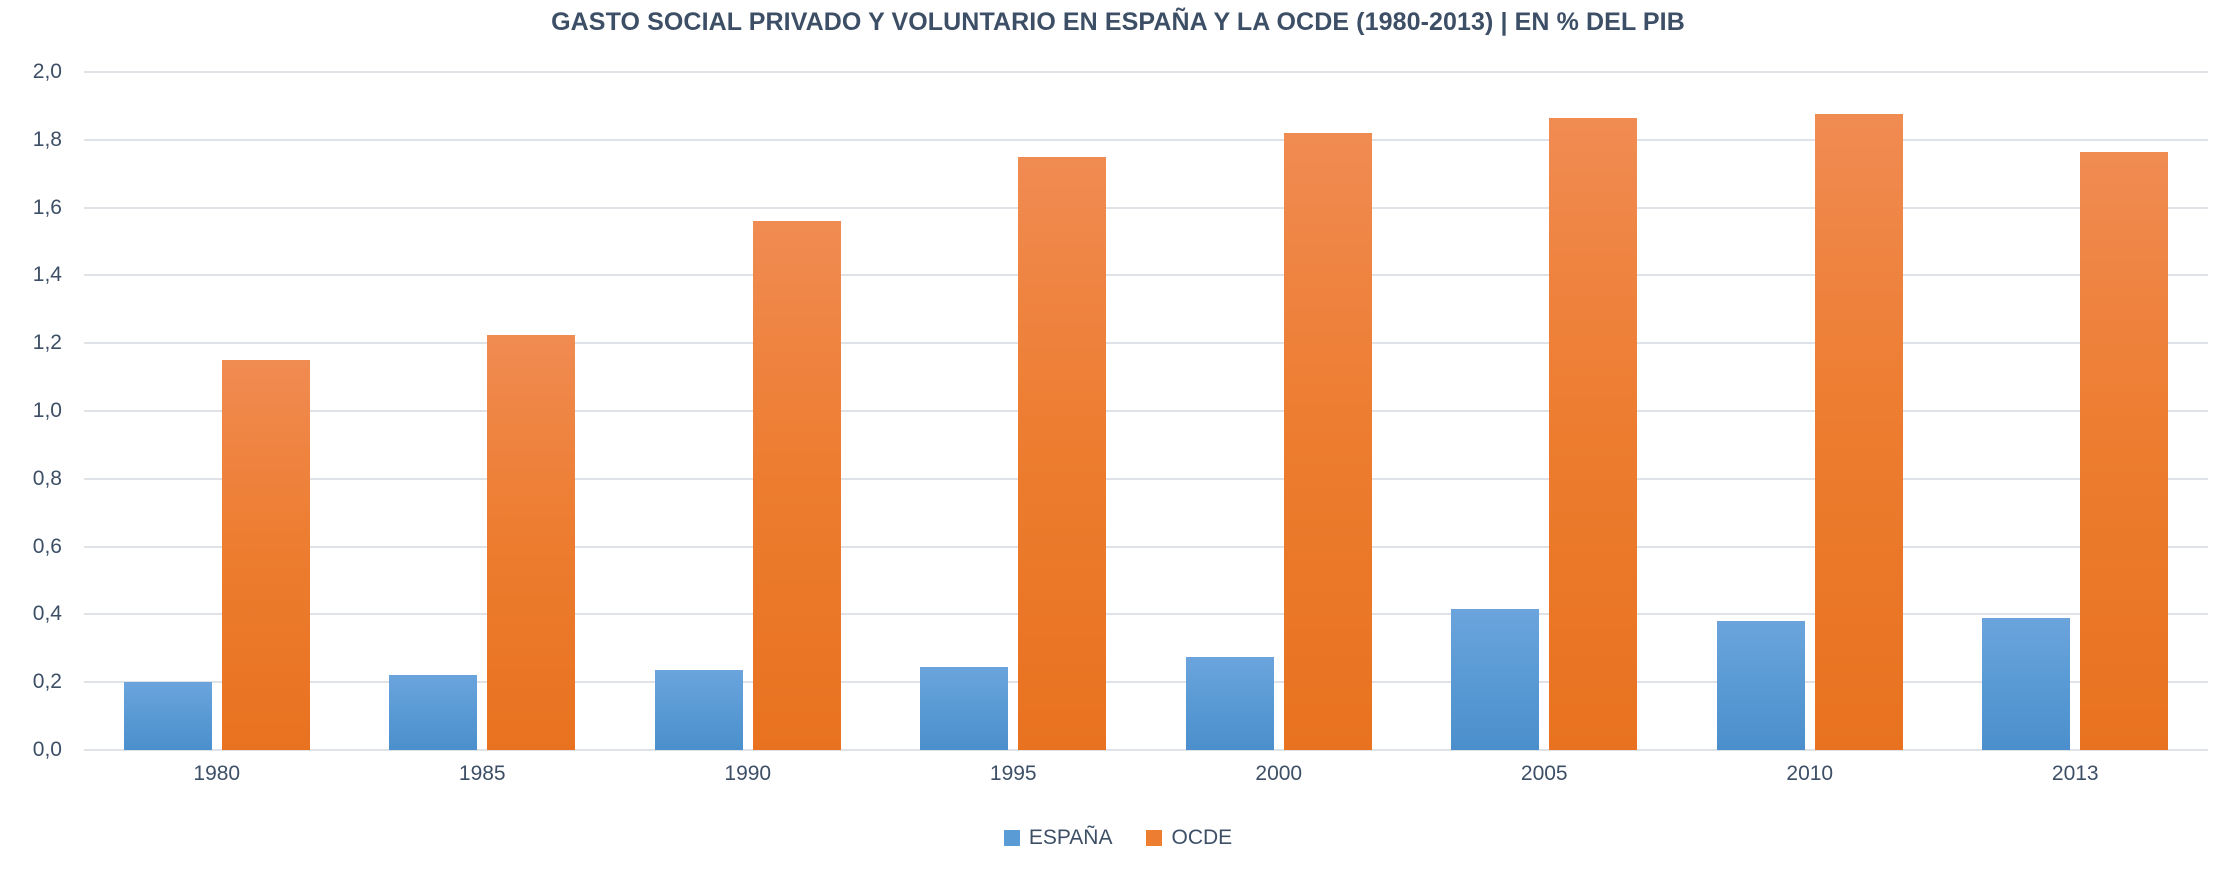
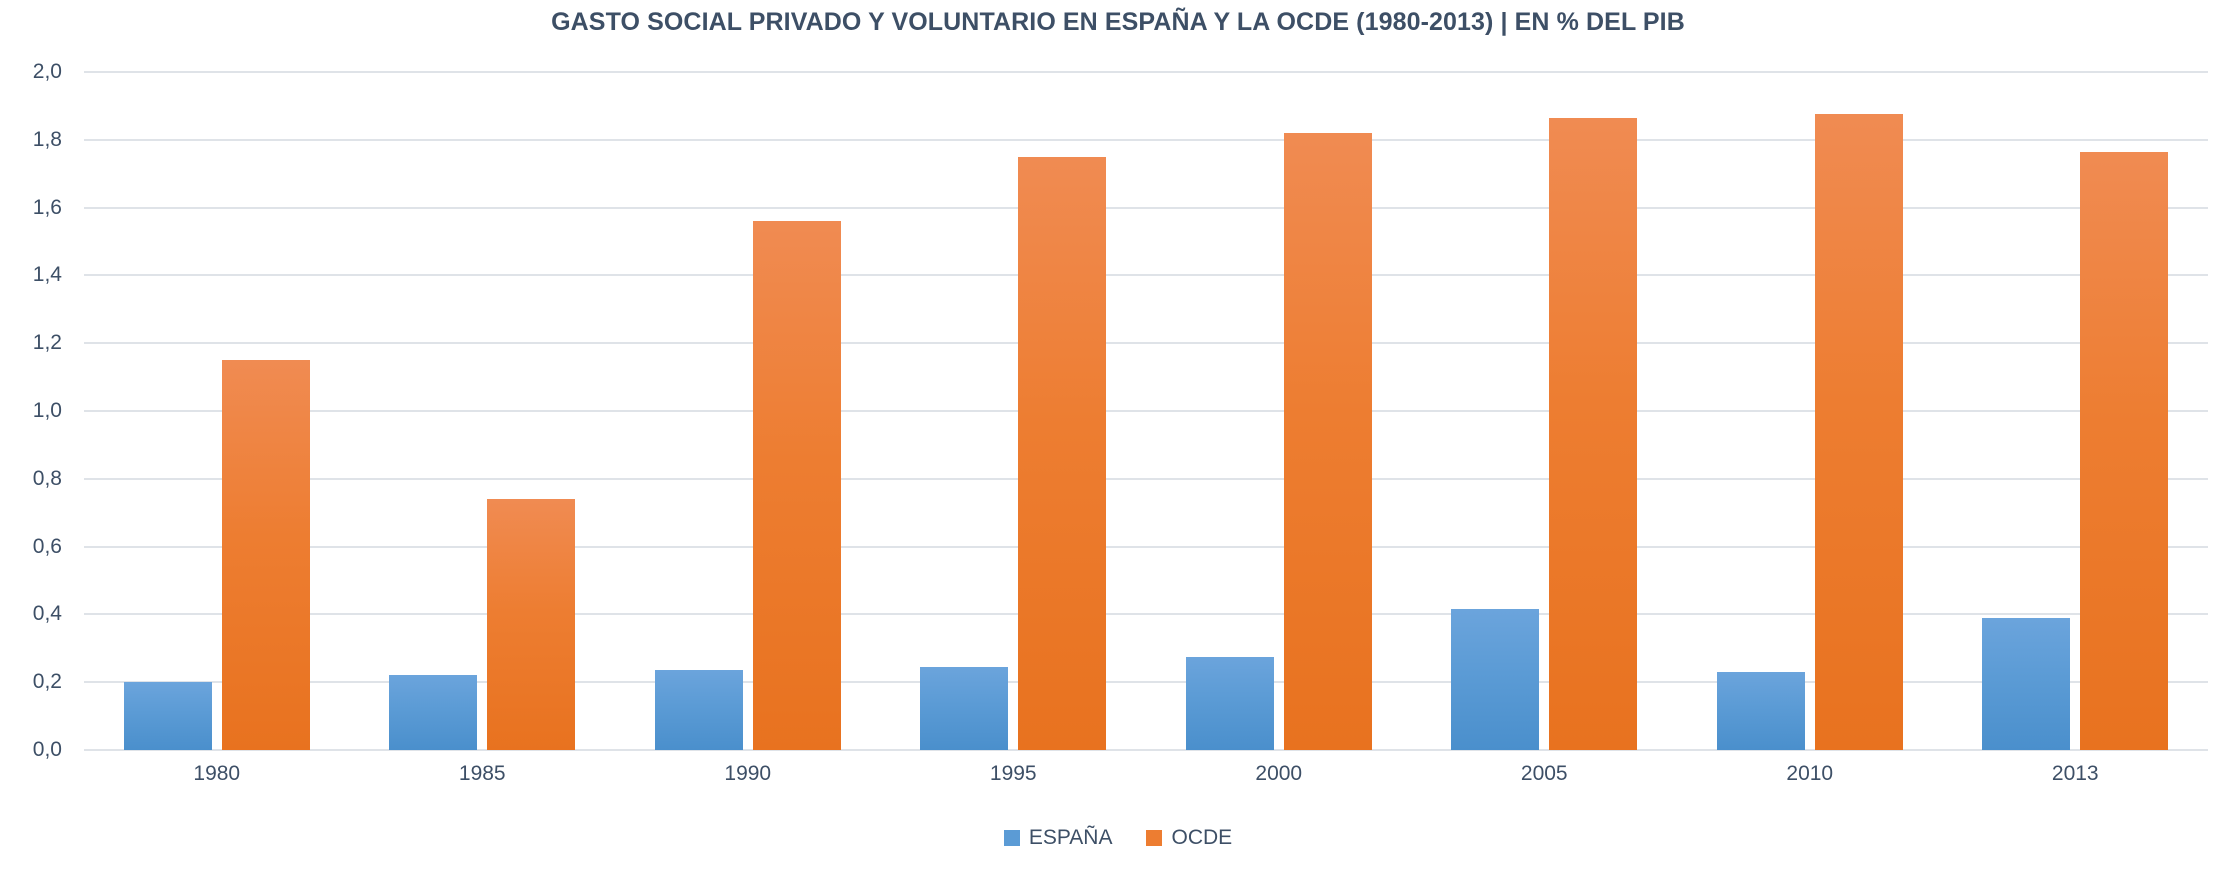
OCDE/1985: 1,23 -> 0,74
ESPAÑA/2010: 0,38 -> 0,23
